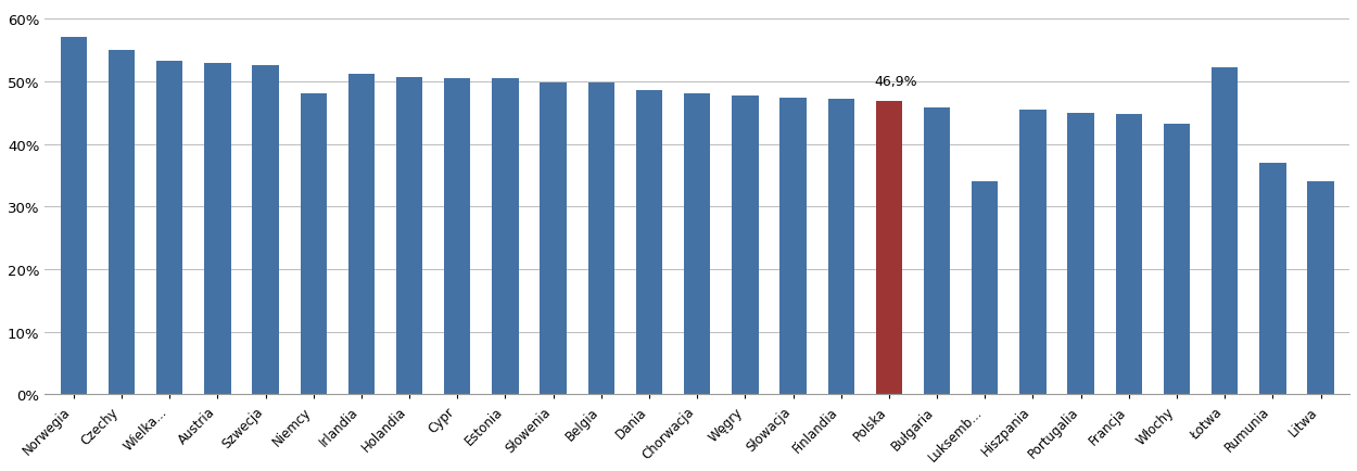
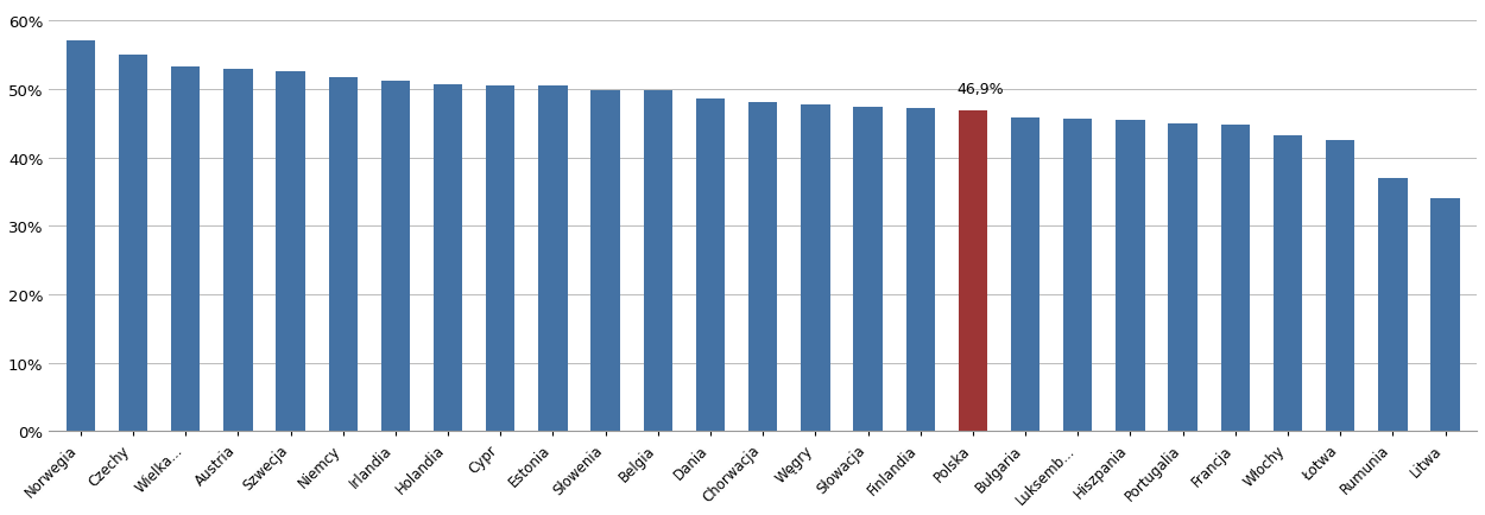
Niemcy: 48.2% -> 51.8%
Luksemb...: 34.0% -> 45.6%
Łotwa: 52.2% -> 42.5%
